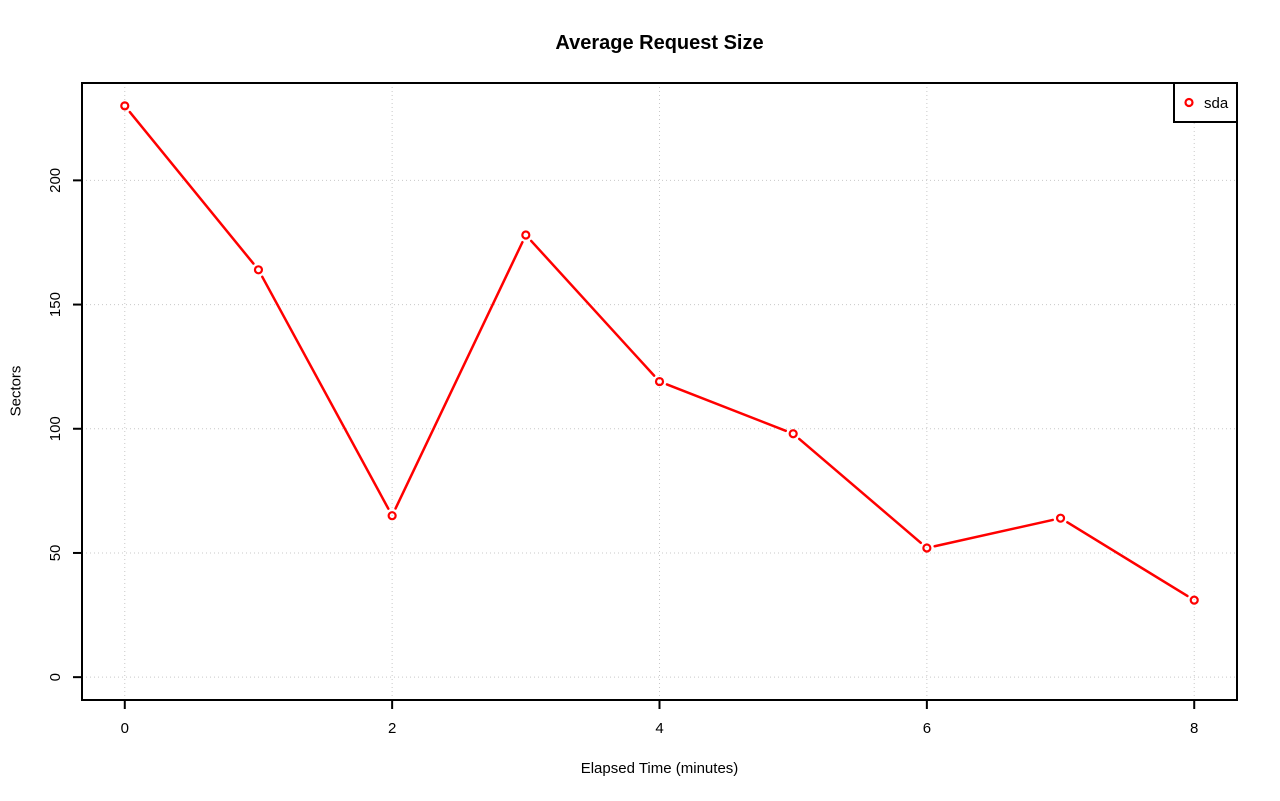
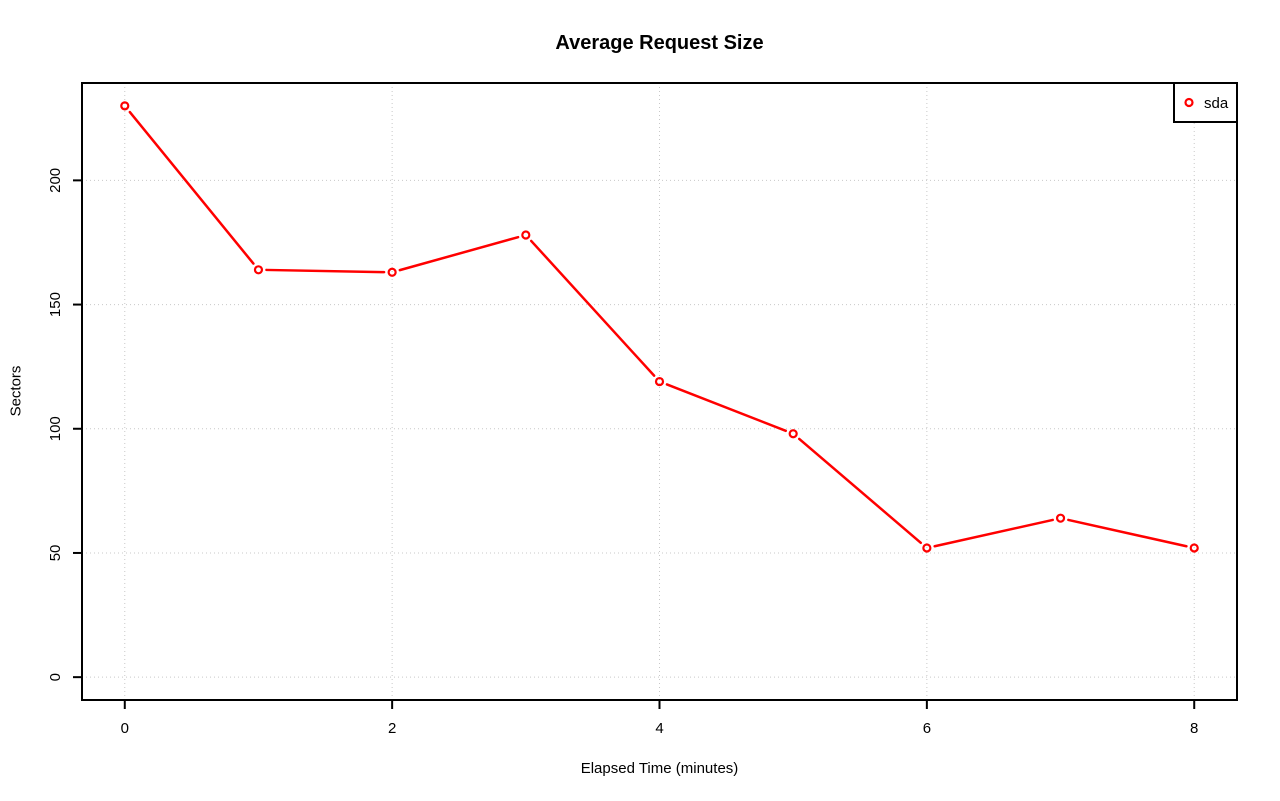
2: 65 -> 163
8: 31 -> 52
